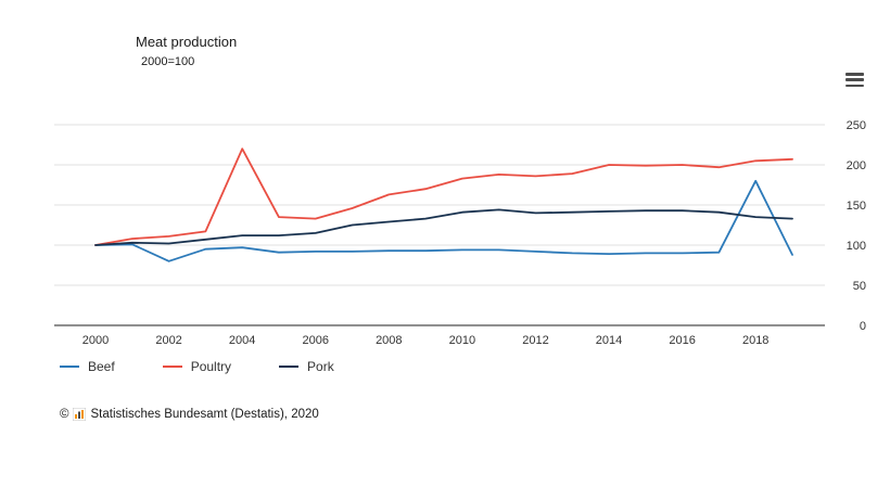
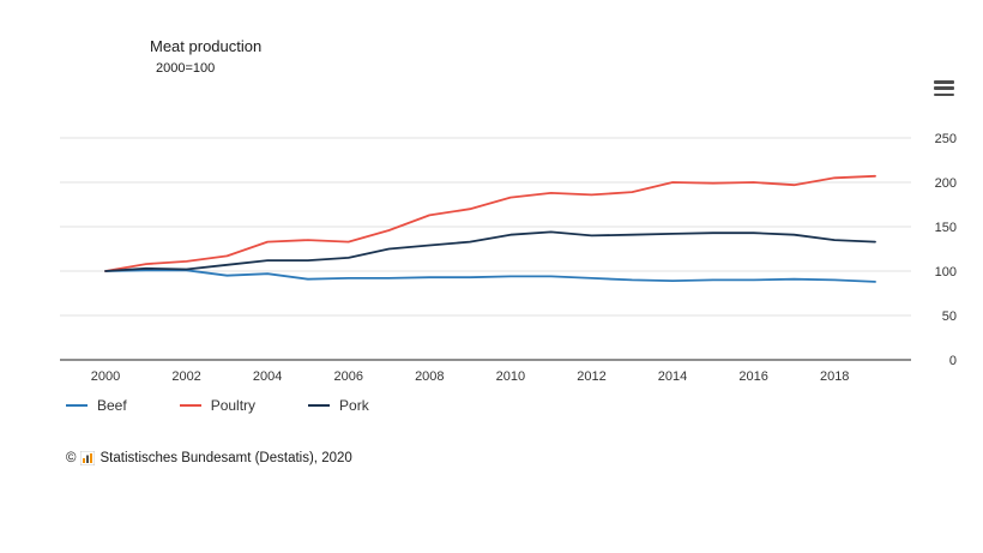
Beef/2002: 80 -> 100
Poultry/2004: 220 -> 130
Beef/2018: 180 -> 90
